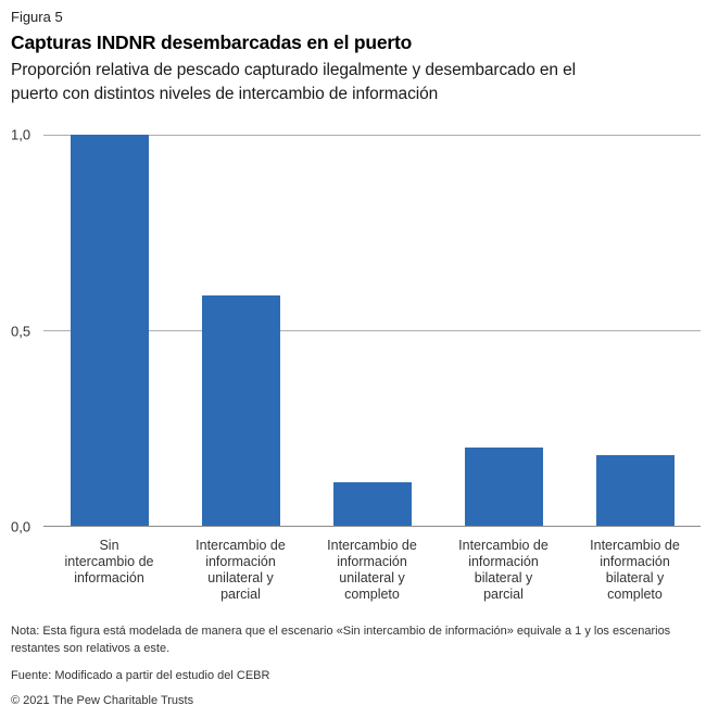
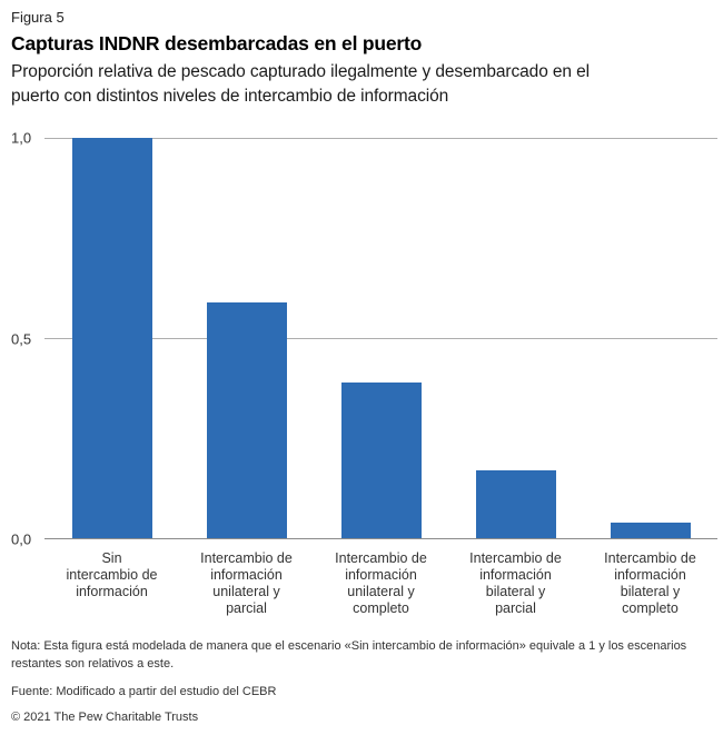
Intercambio de información unilateral y completo: 0,11 -> 0,39
Intercambio de información bilateral y parcial: 0,20 -> 0,17
Intercambio de información bilateral y completo: 0,18 -> 0,04
